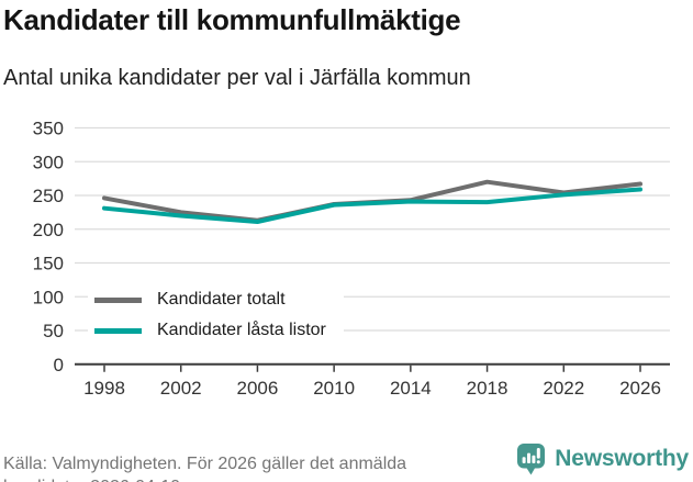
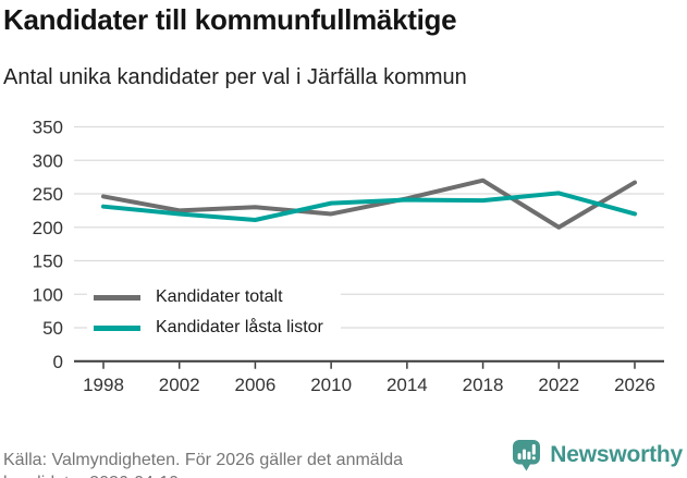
Kandidater totalt/2006: 210 -> 230
Kandidater totalt/2010: 240 -> 220
Kandidater totalt/2022: 250 -> 200
Kandidater låsta listor/2026: 260 -> 220
